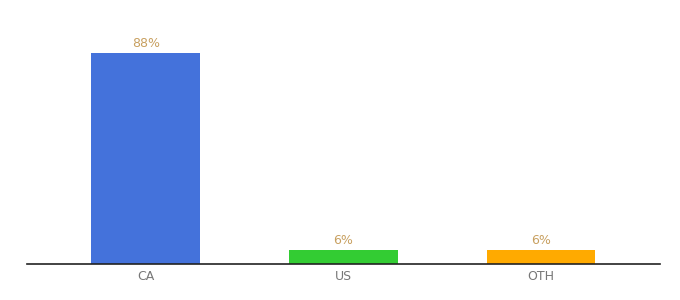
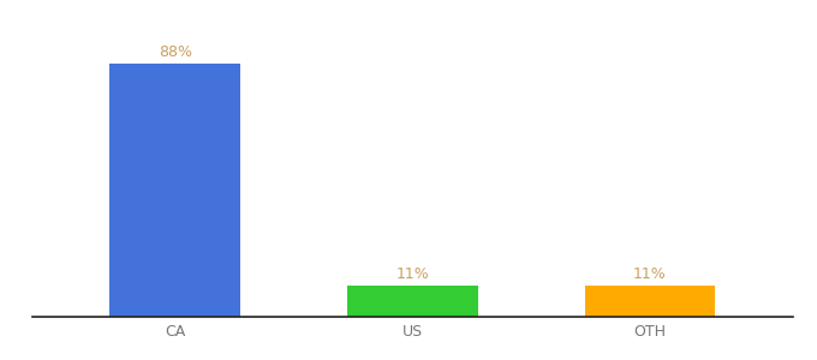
US: 6% -> 11%
OTH: 6% -> 11%
